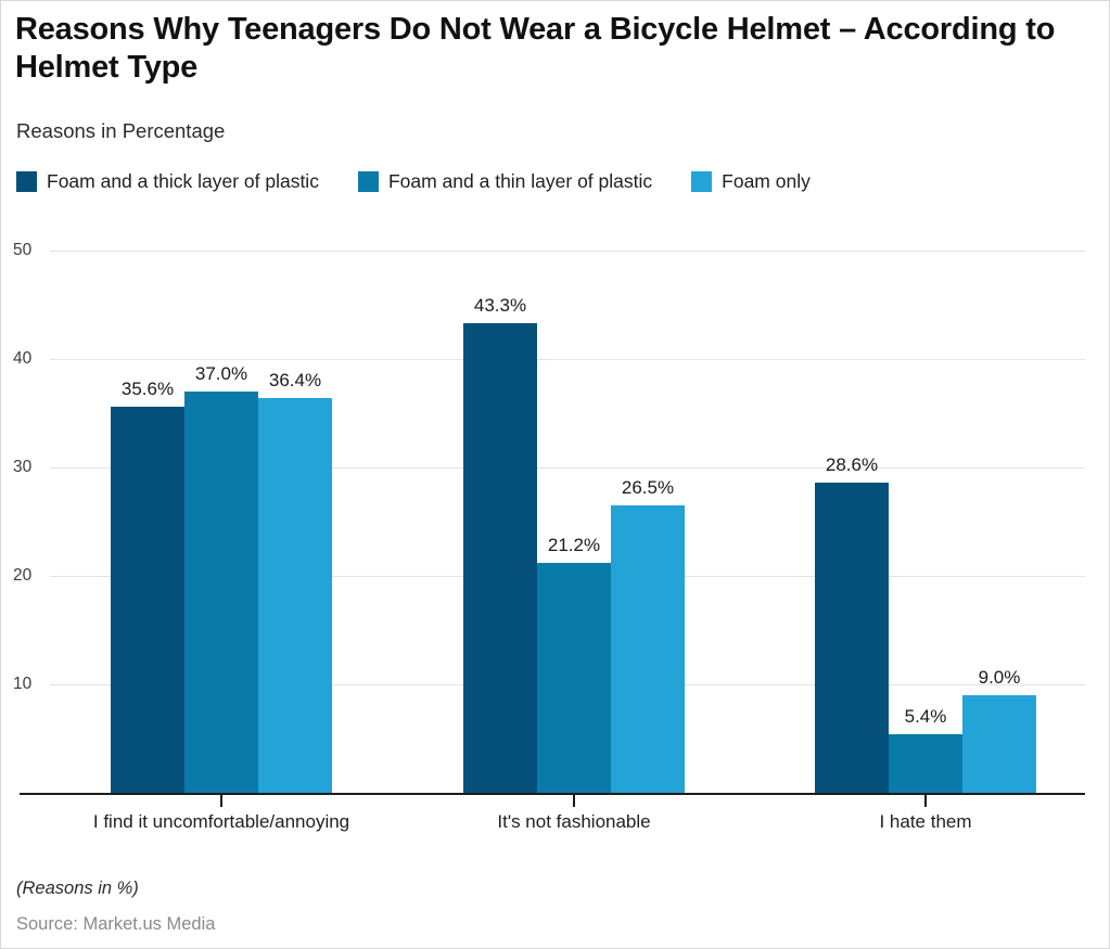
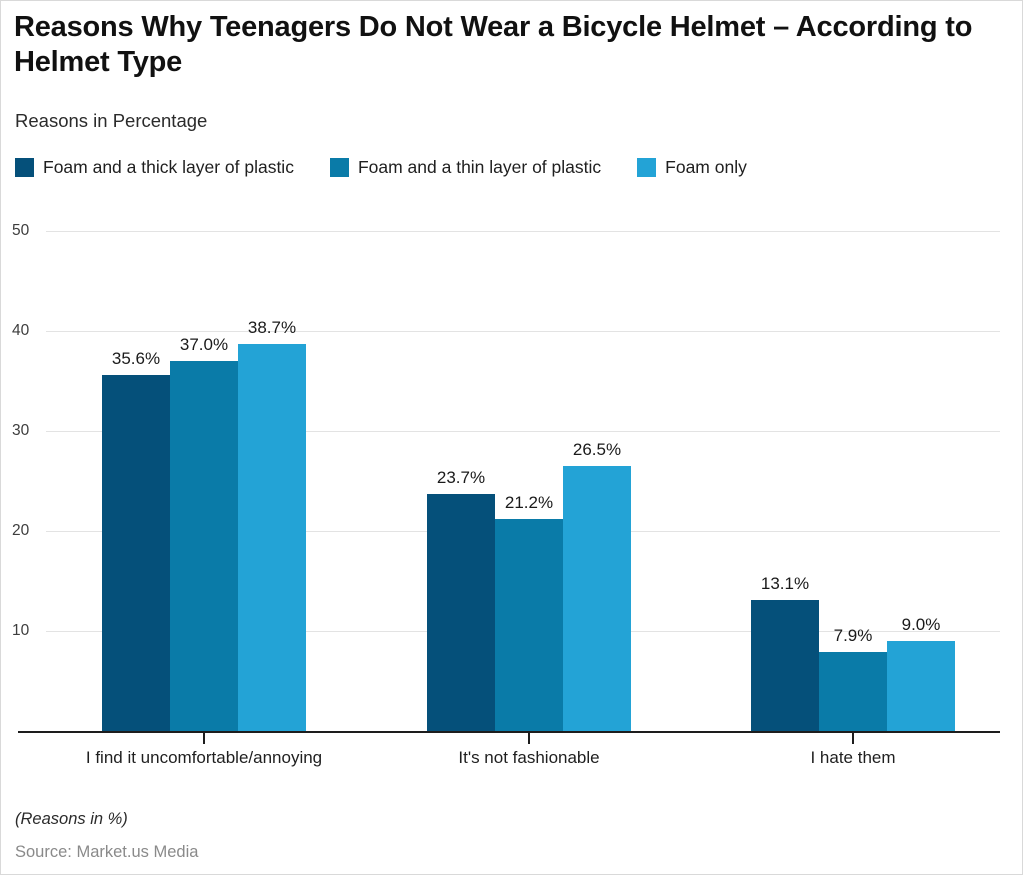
Foam only/I find it uncomfortable/annoying: 36.4% -> 38.7%
Foam and a thick layer of plastic/It's not fashionable: 43.3% -> 23.7%
Foam and a thick layer of plastic/I hate them: 28.6% -> 13.1%
Foam and a thin layer of plastic/I hate them: 5.4% -> 7.9%
